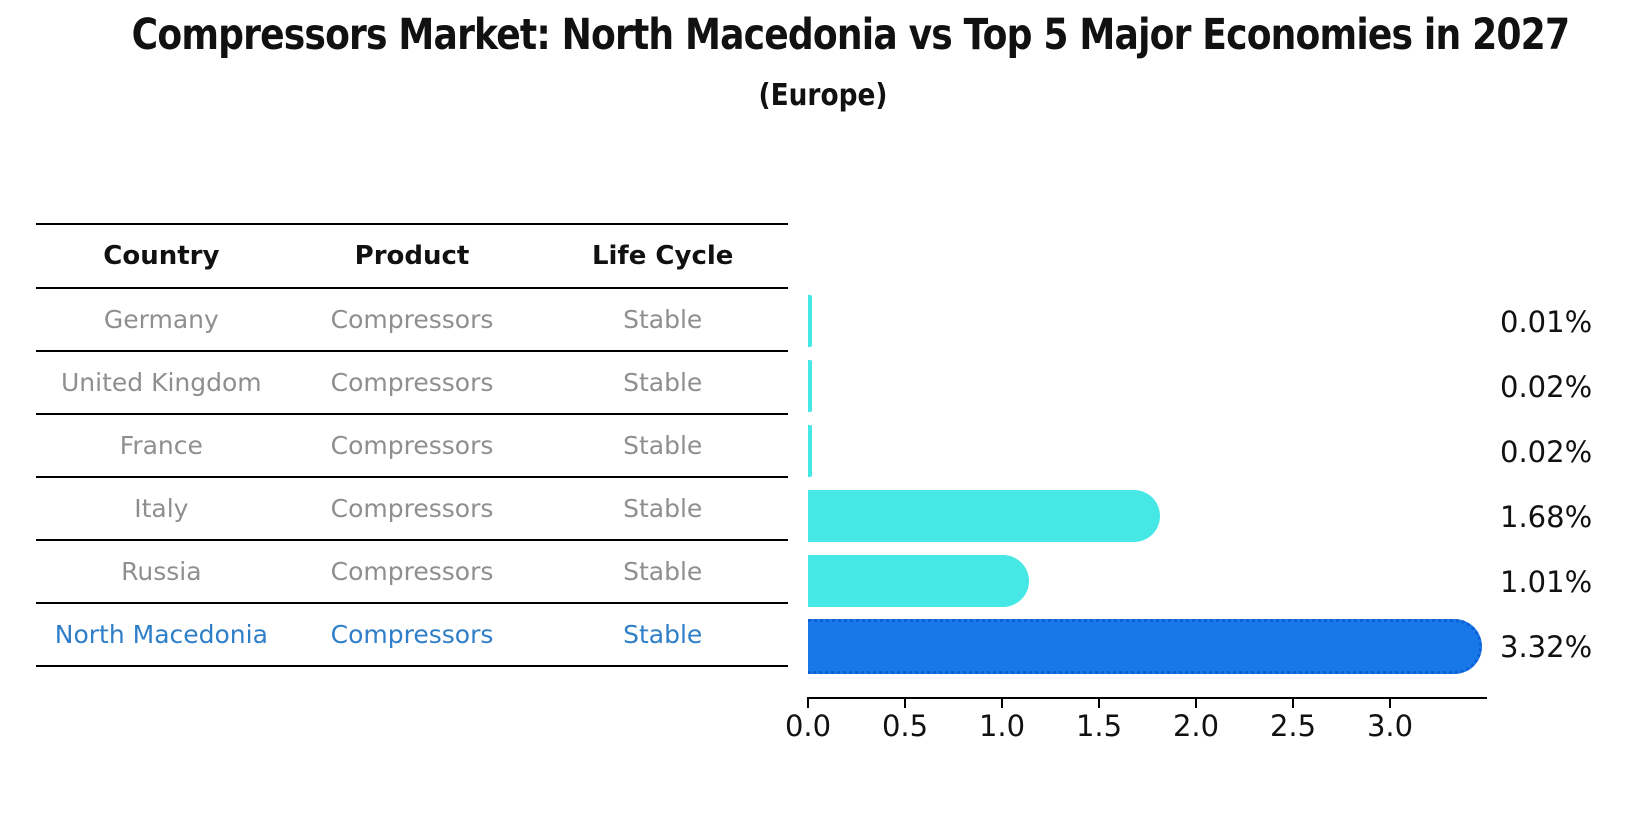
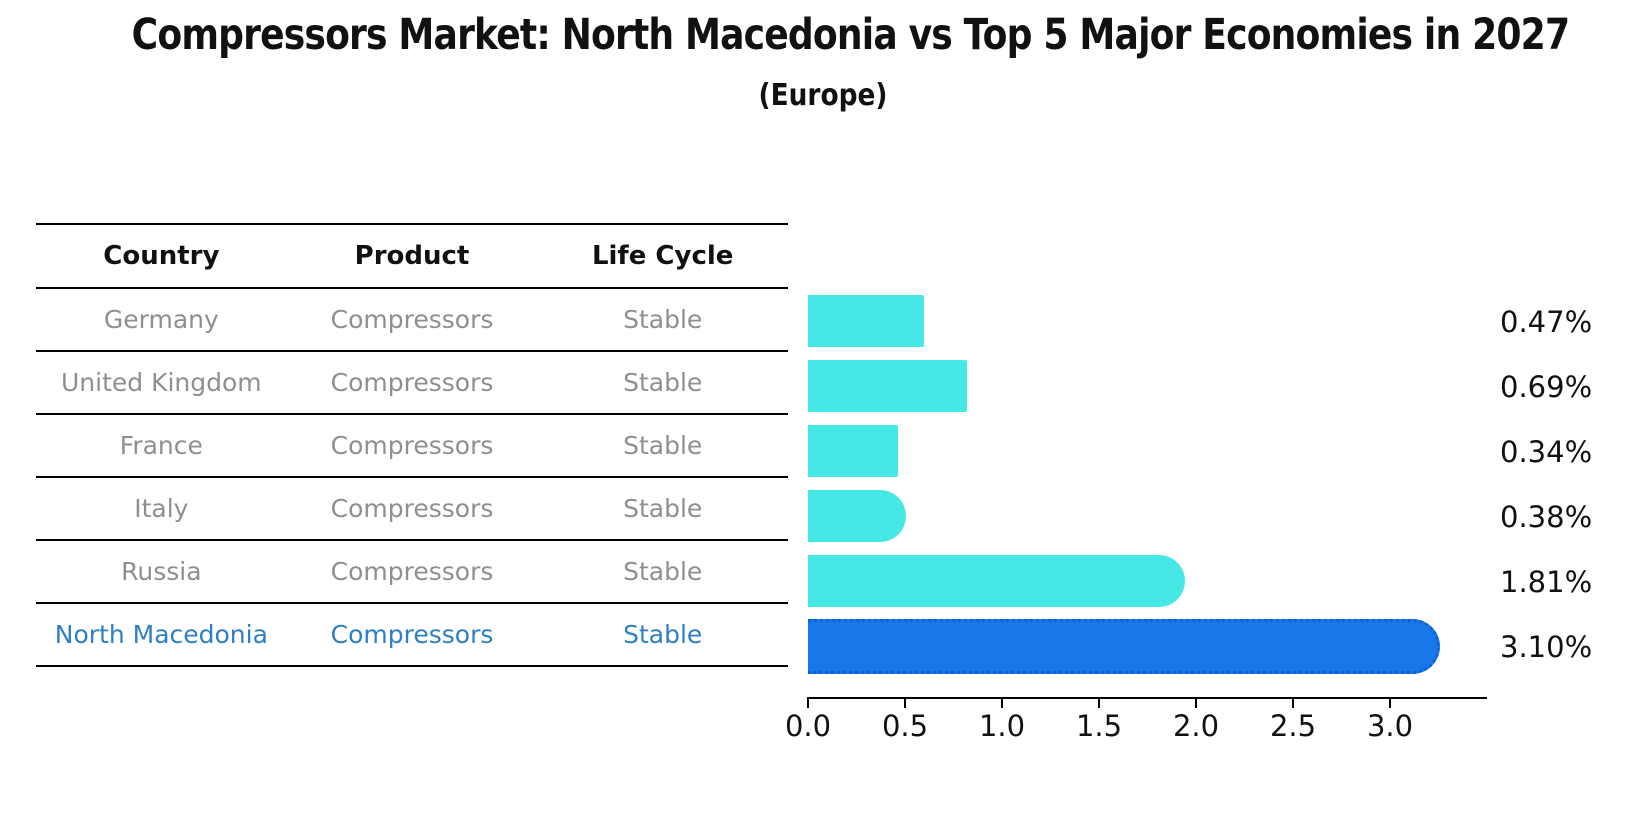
Germany: 0.01% -> 0.47%
United Kingdom: 0.02% -> 0.69%
France: 0.02% -> 0.34%
Italy: 1.68% -> 0.38%
Russia: 1.01% -> 1.81%
North Macedonia: 3.32% -> 3.10%
